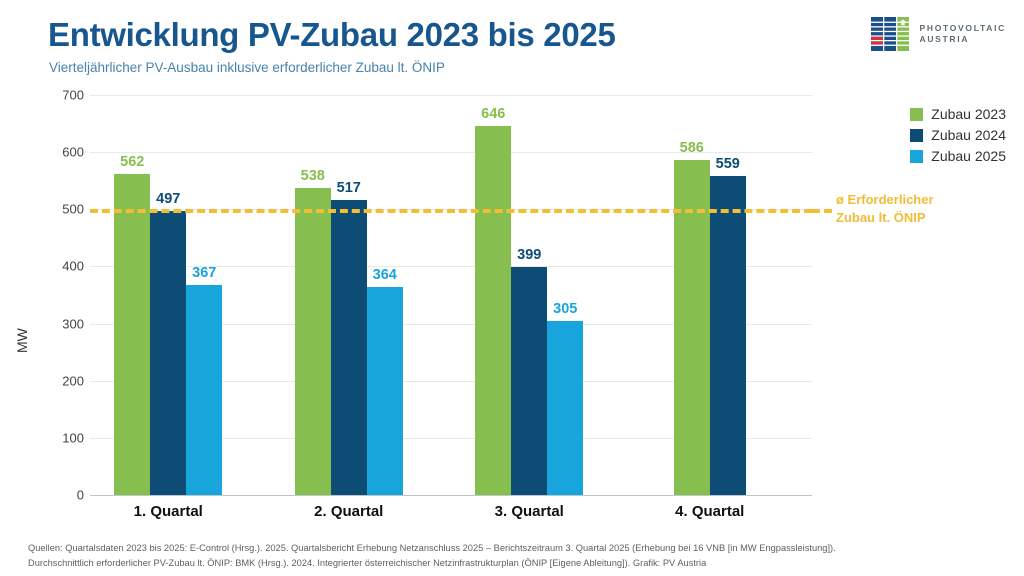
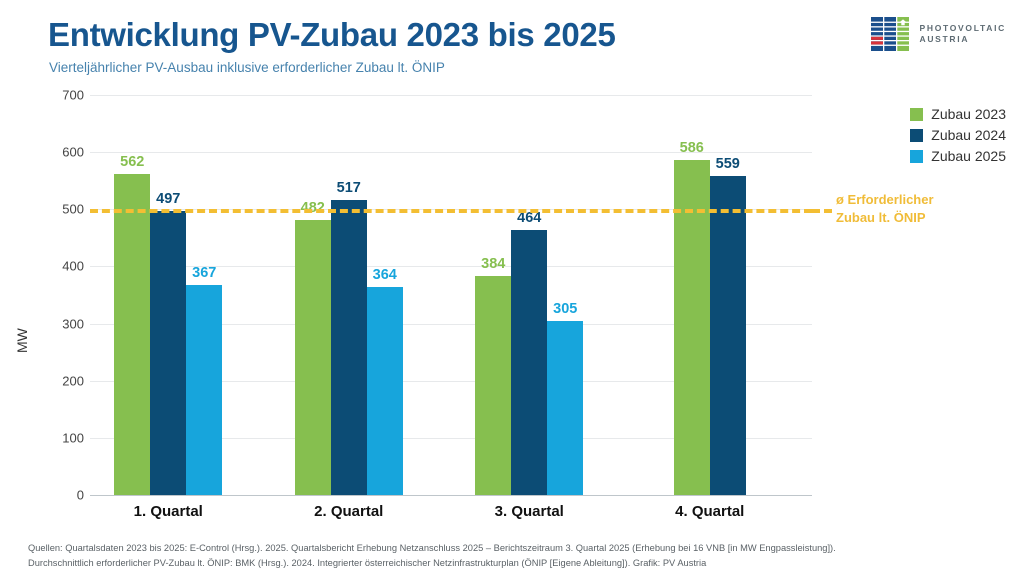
Zubau 2023/2. Quartal: 538 -> 482
Zubau 2023/3. Quartal: 646 -> 384
Zubau 2024/3. Quartal: 399 -> 464
